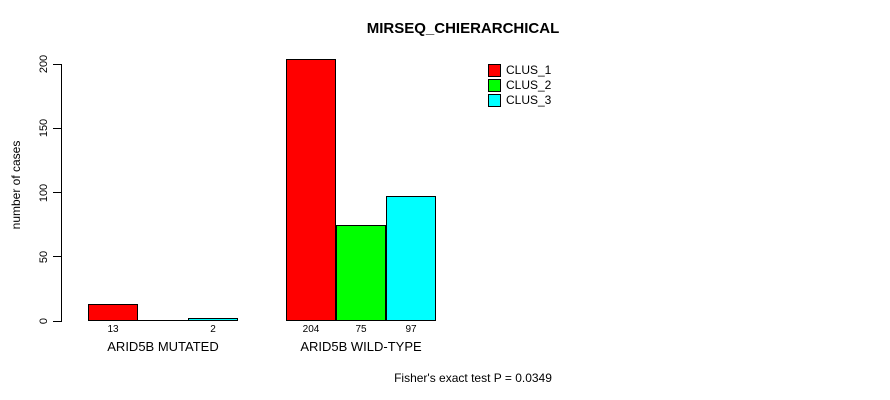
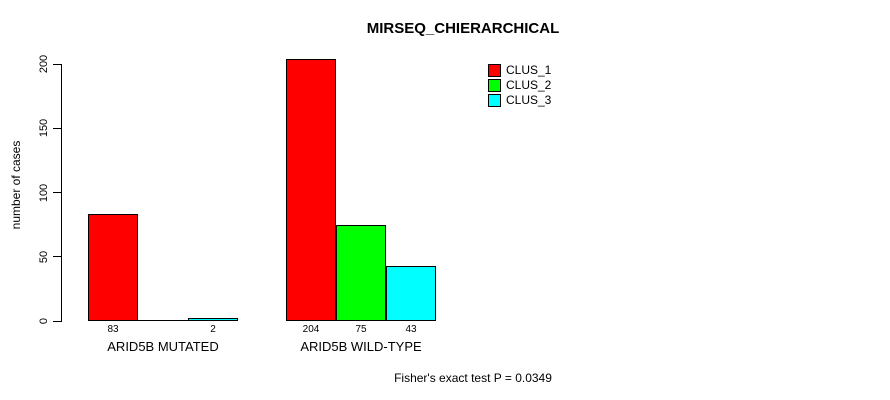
CLUS_1/ARID5B MUTATED: 13 -> 83
CLUS_3/ARID5B WILD-TYPE: 97 -> 43
